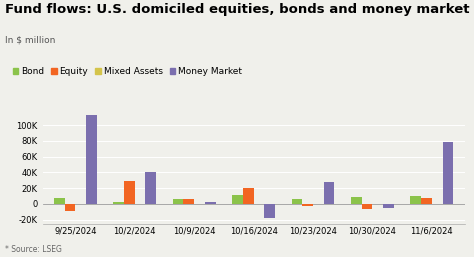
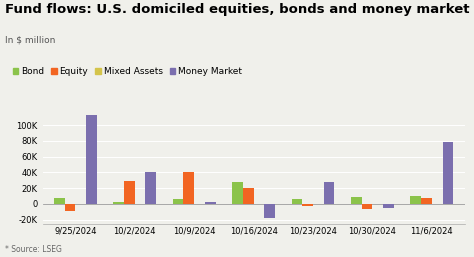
Equity/10/9/2024: 6K -> 40K
Bond/10/16/2024: 11K -> 28K
